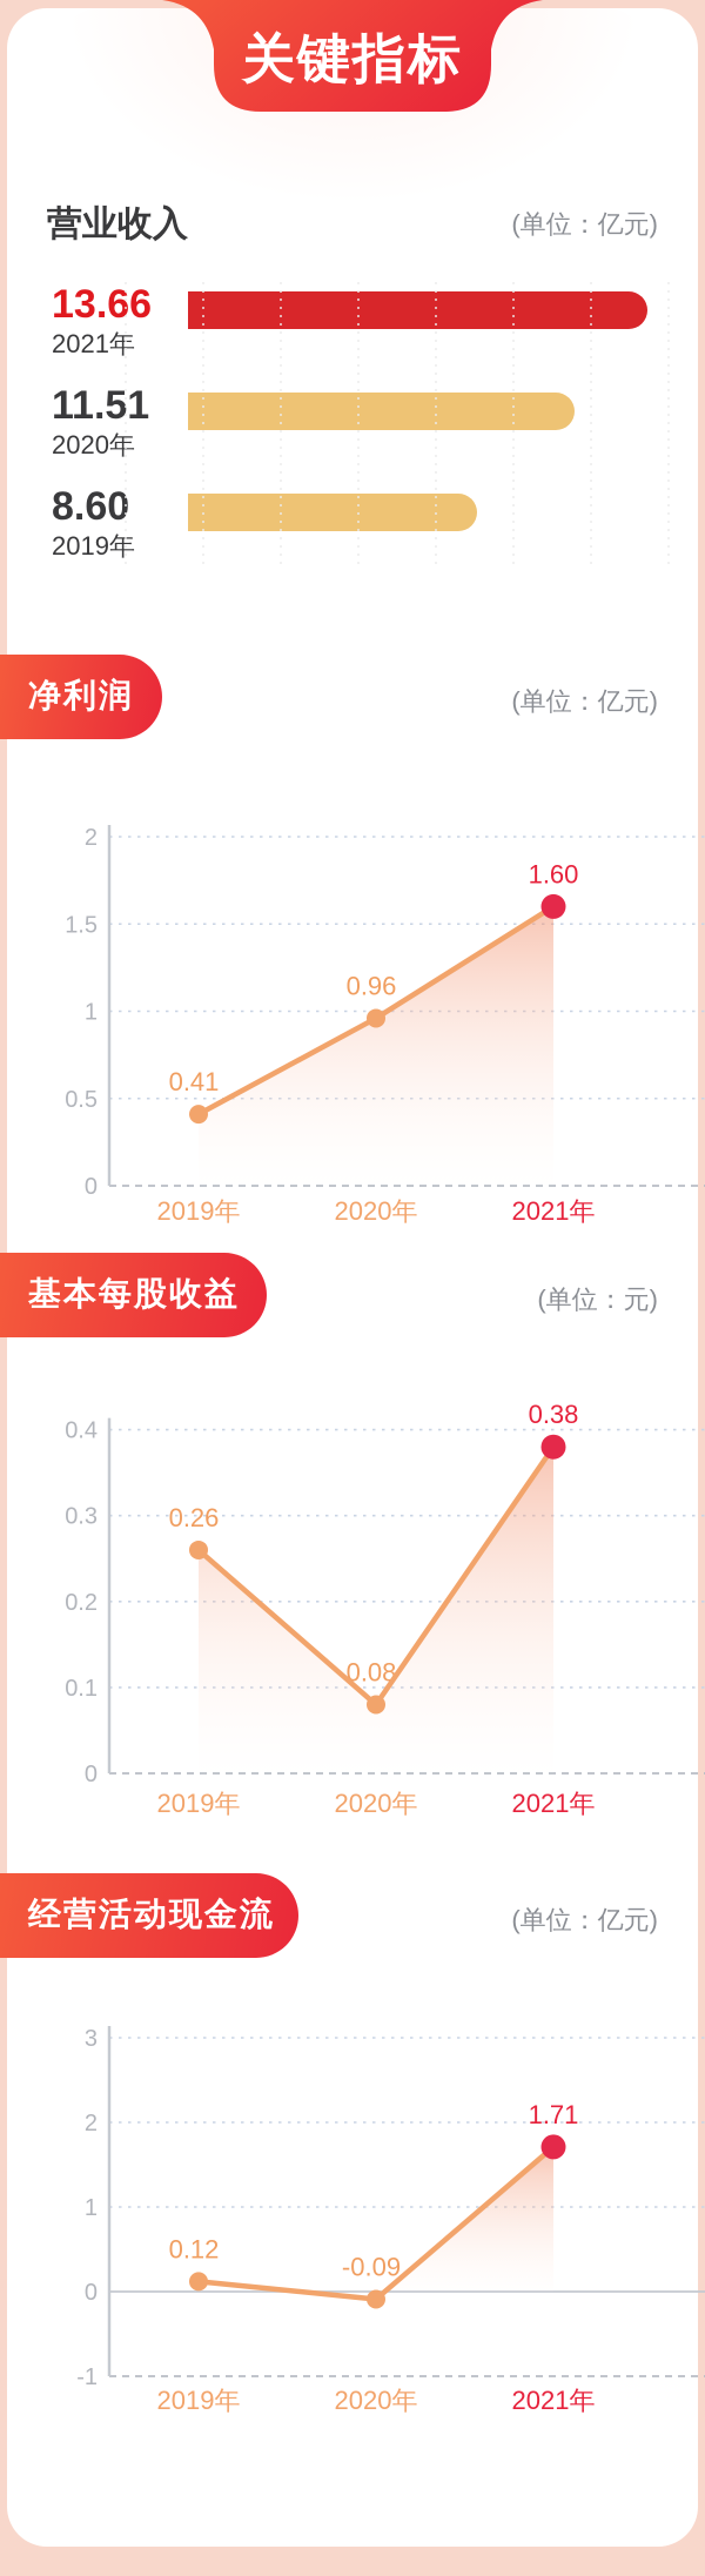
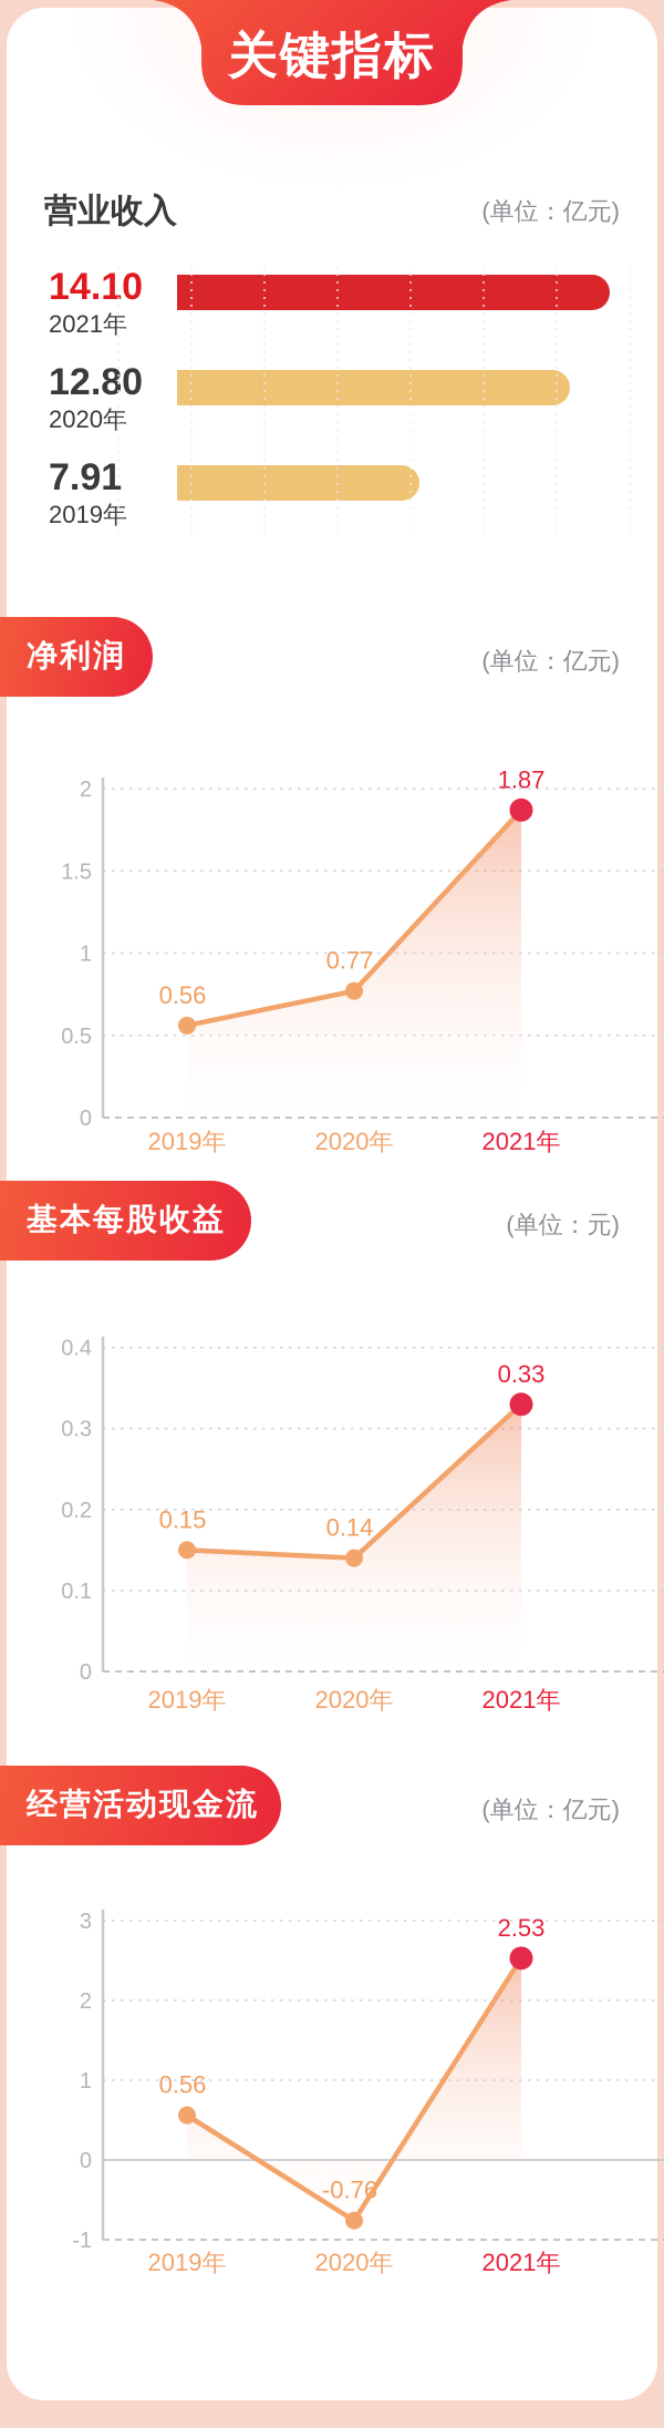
营业收入/2021年: 13.66 -> 14.10
营业收入/2020年: 11.51 -> 12.80
营业收入/2019年: 8.60 -> 7.91
净利润/2019年: 0.41 -> 0.56
净利润/2020年: 0.96 -> 0.77
净利润/2021年: 1.60 -> 1.87
基本每股收益/2019年: 0.26 -> 0.15
基本每股收益/2020年: 0.08 -> 0.14
基本每股收益/2021年: 0.38 -> 0.33
经营活动现金流/2019年: 0.12 -> 0.56
经营活动现金流/2020年: -0.09 -> -0.76
经营活动现金流/2021年: 1.71 -> 2.53
